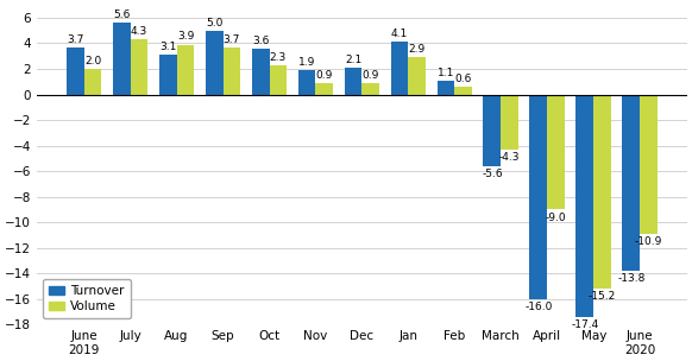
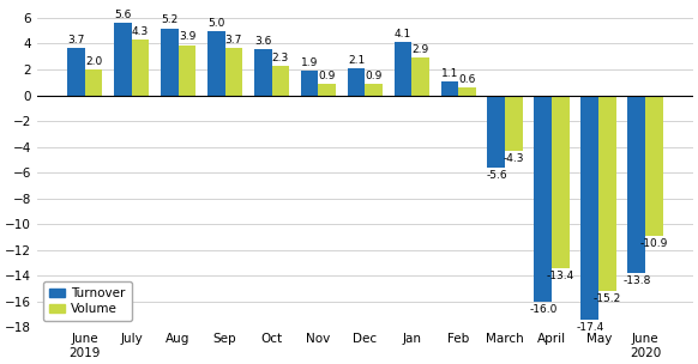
Turnover/Aug: 3.1 -> 5.2
Volume/April: -9.0 -> -13.4
